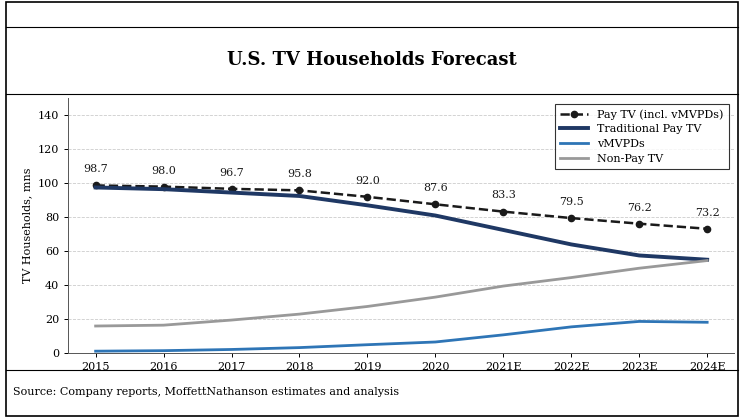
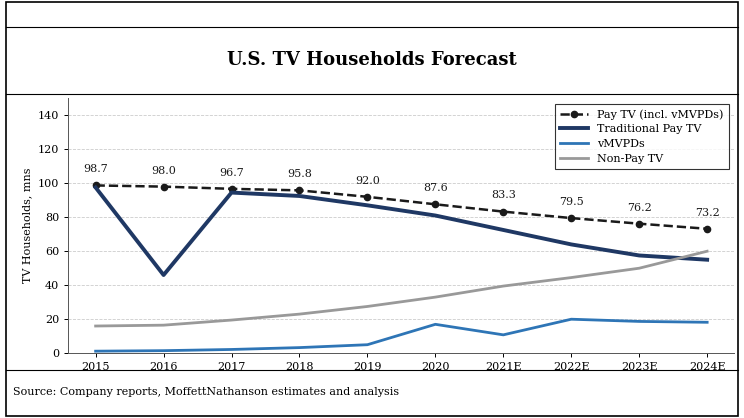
Traditional Pay TV/2016: 96 -> 46
vMVPDs/2020: 7 -> 17
vMVPDs/2022E: 16 -> 20
Non-Pay TV/2024E: 54 -> 60
